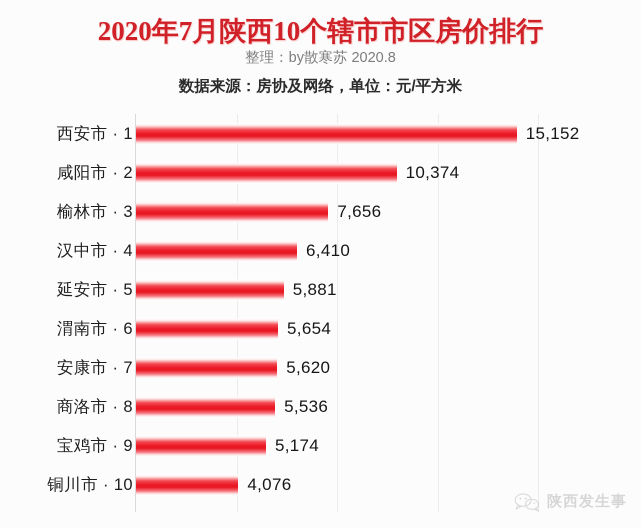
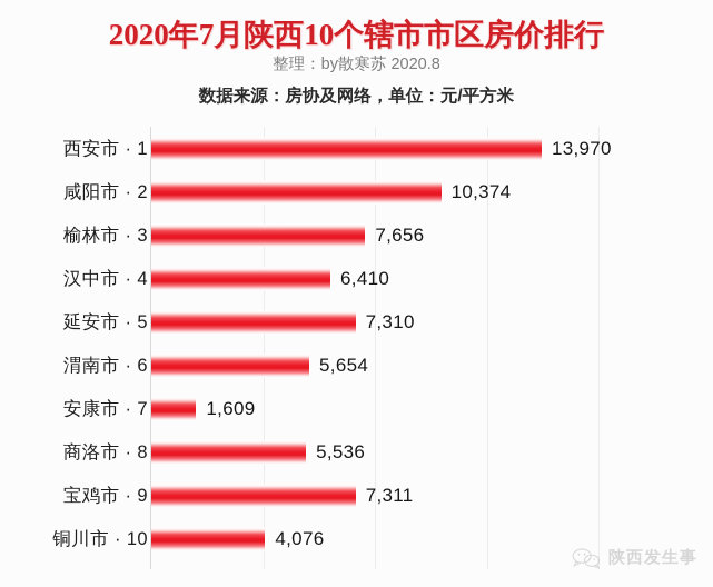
西安市 · 1: 15,152 -> 13,970
延安市 · 5: 5,881 -> 7,310
安康市 · 7: 5,620 -> 1,609
宝鸡市 · 9: 5,174 -> 7,311
